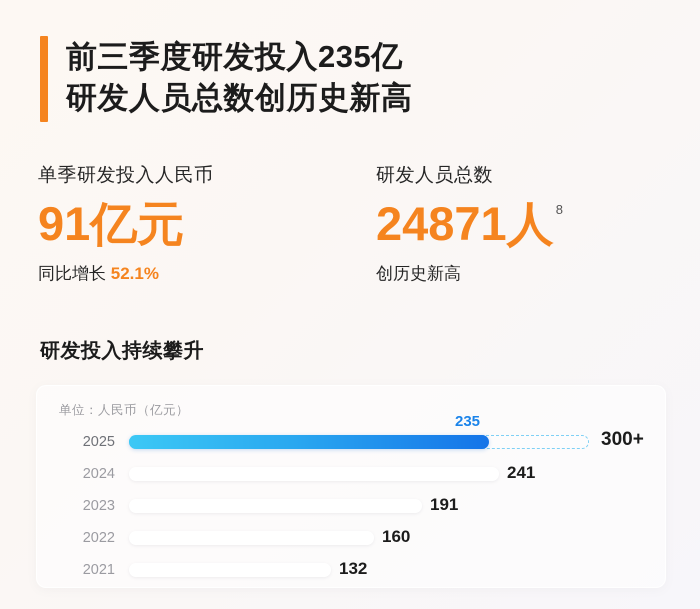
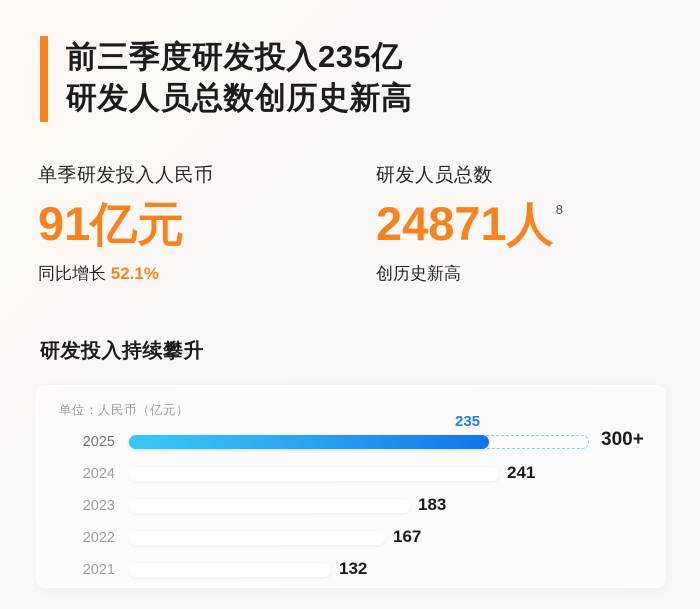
2023: 191 -> 183
2022: 160 -> 167
